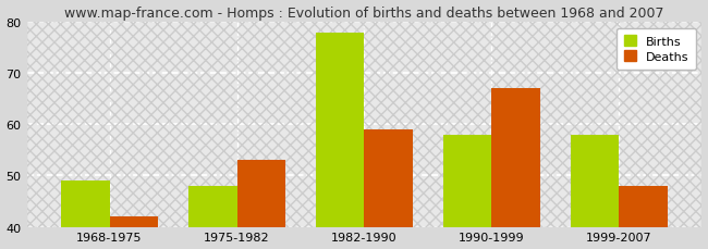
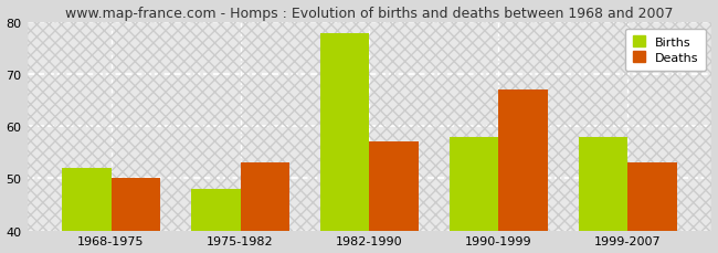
Births/1968-1975: 49 -> 52
Deaths/1968-1975: 42 -> 50
Deaths/1982-1990: 59 -> 57
Deaths/1999-2007: 48 -> 53
